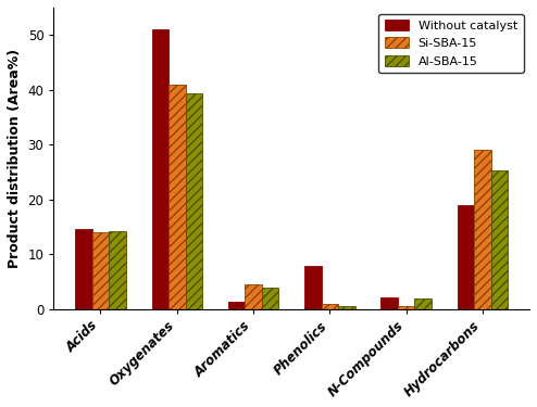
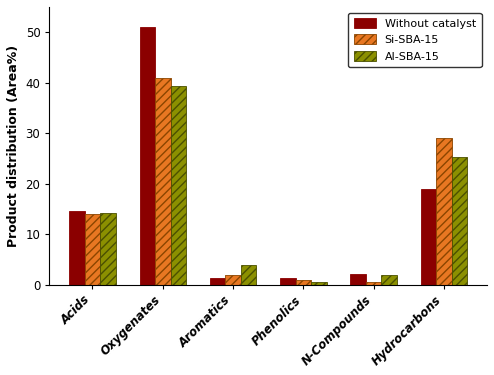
Si-SBA-15/Aromatics: 4.4 -> 1.8
Without catalyst/Phenolics: 7.8 -> 1.3
